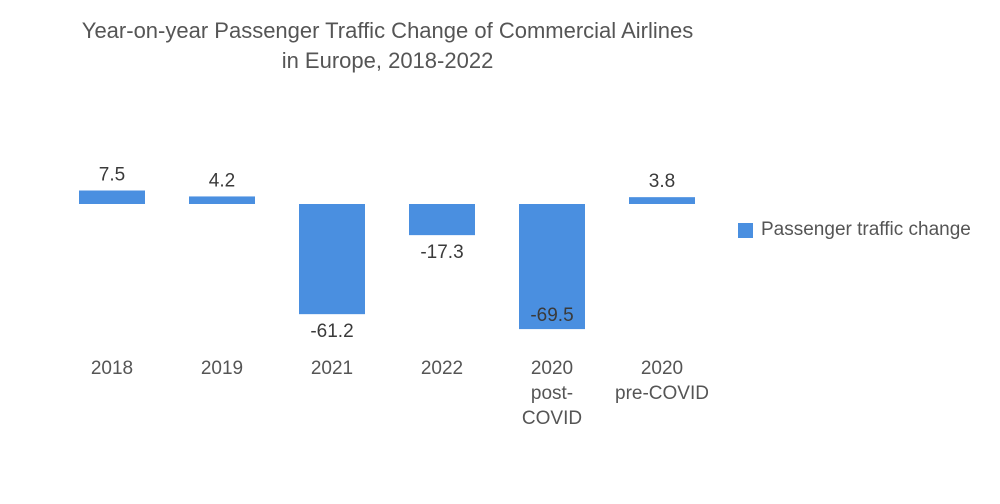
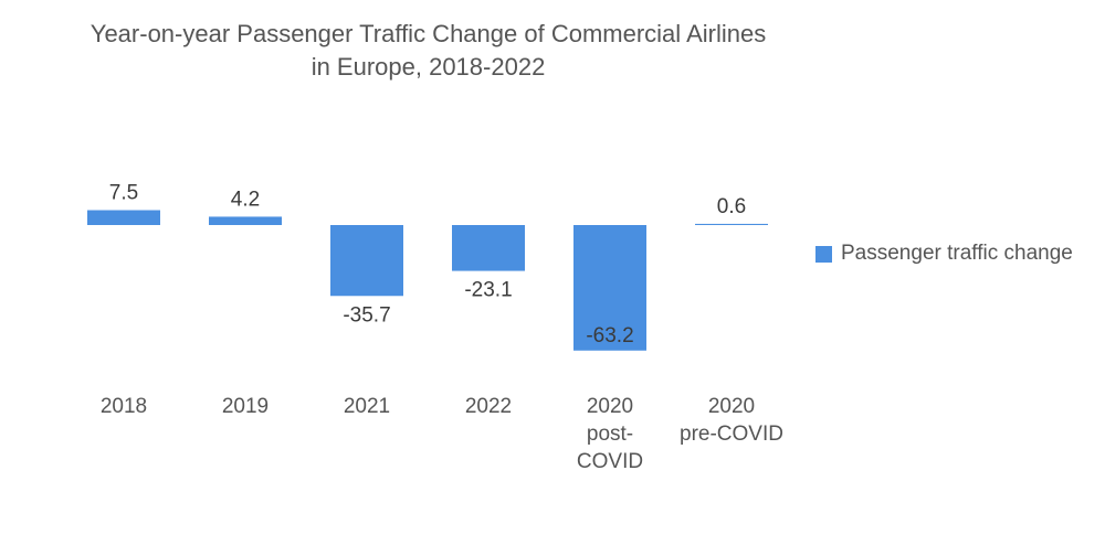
2021: -61.2 -> -35.7
2022: -17.3 -> -23.1
2020 post-COVID: -69.5 -> -63.2
2020 pre-COVID: 3.8 -> 0.6
